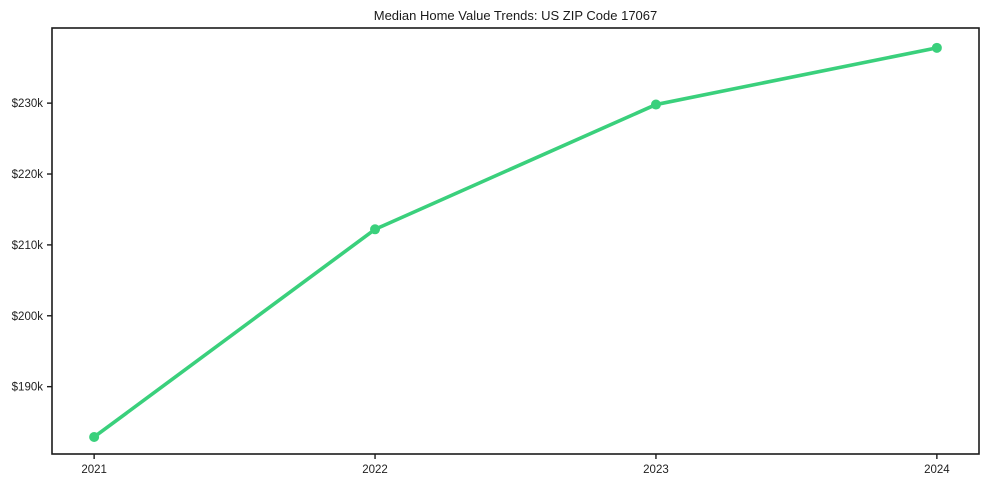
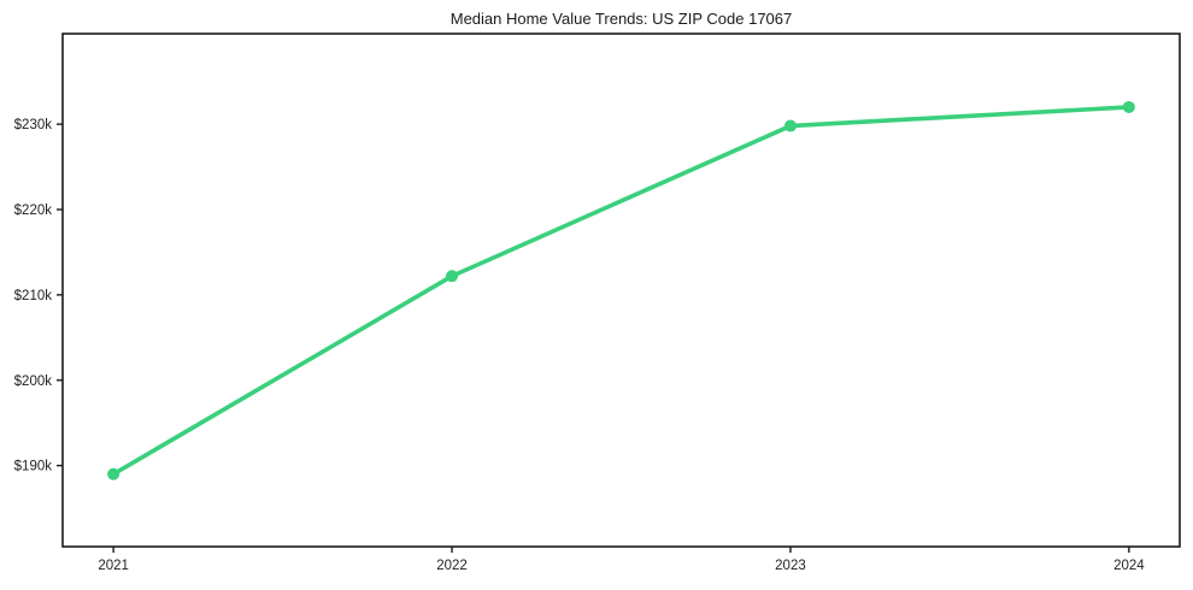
2021: $183k -> $189k
2024: $238k -> $232k
